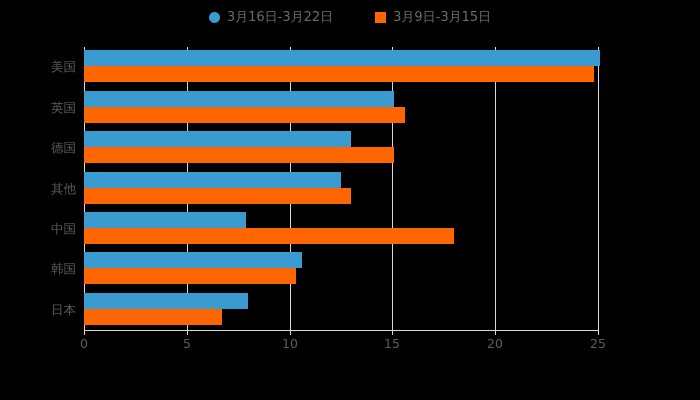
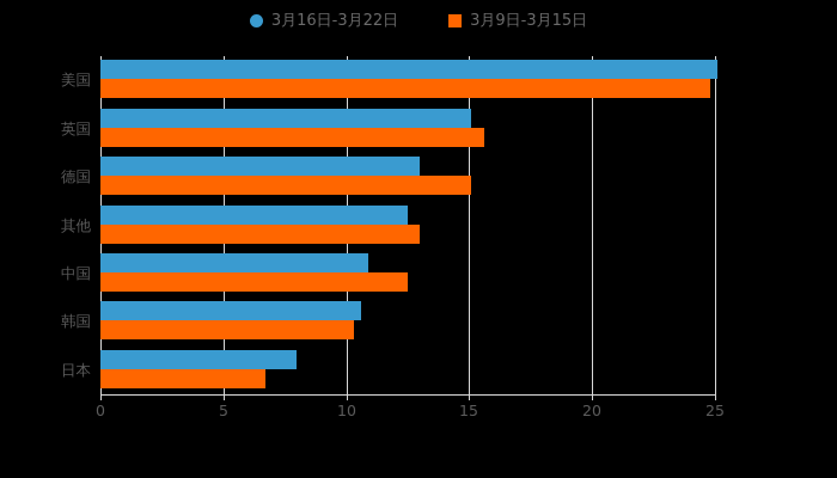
3月16日-3月22日/中国: 7.9 -> 10.9
3月9日-3月15日/中国: 18.0 -> 12.5
